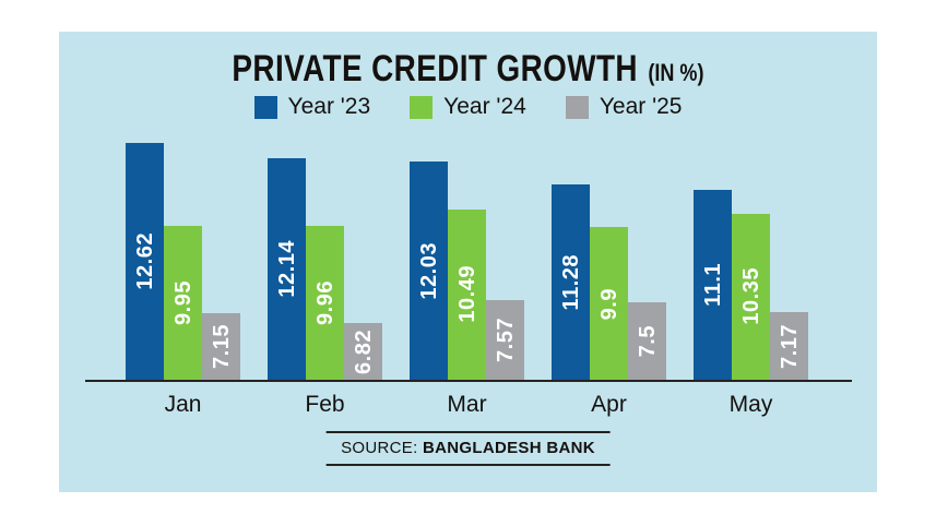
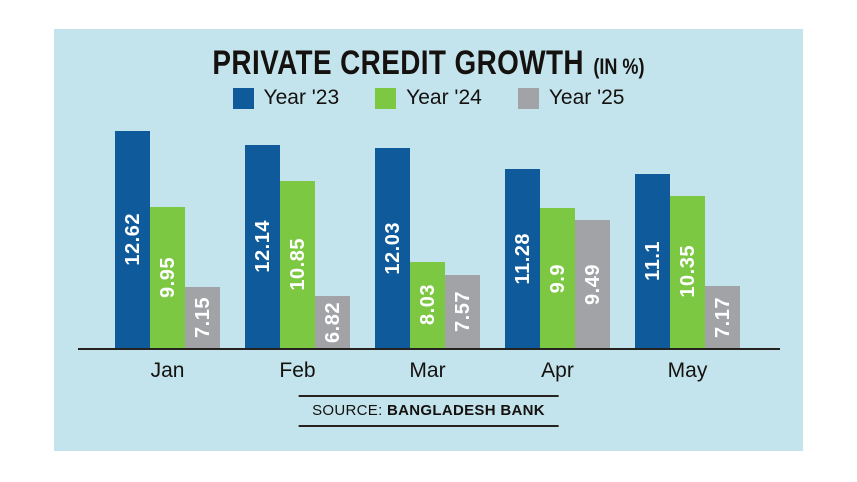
Year '24/Feb: 9.96 -> 10.85
Year '24/Mar: 10.49 -> 8.03
Year '25/Apr: 7.5 -> 9.49
